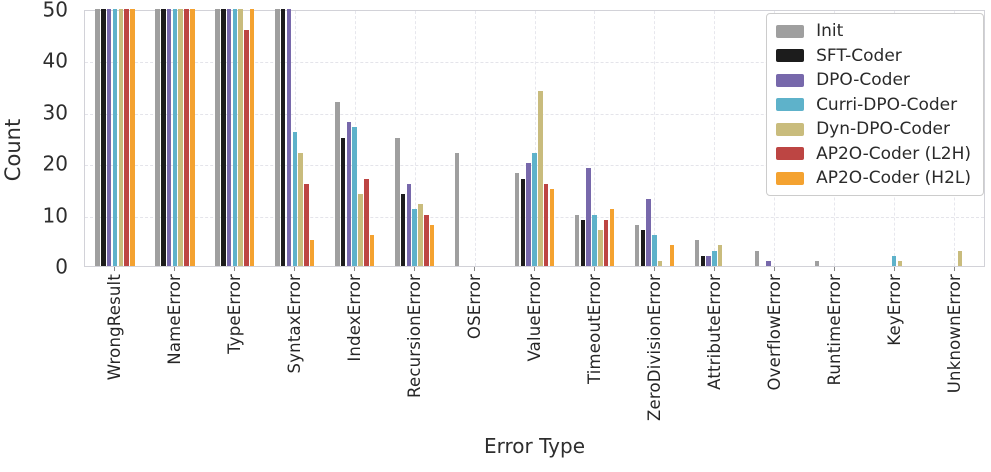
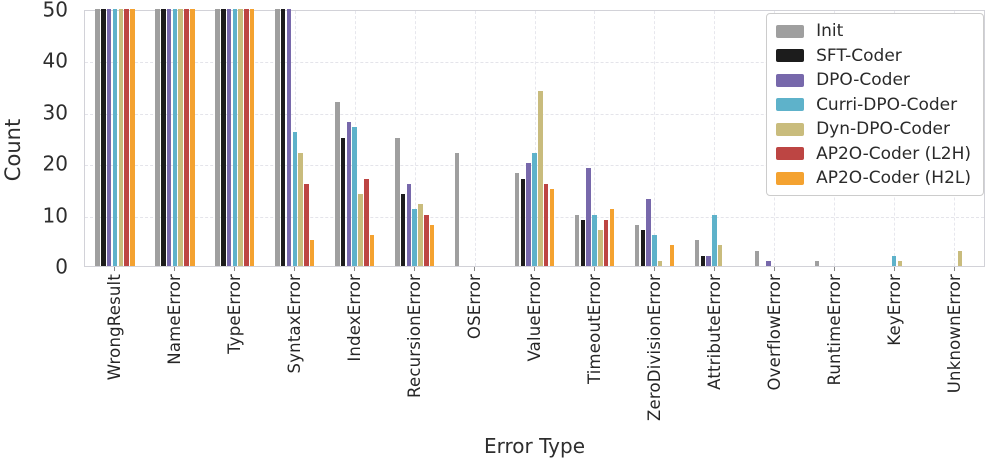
AP2O-Coder (L2H)/TypeError: 46 -> 50
Curri-DPO-Coder/AttributeError: 3 -> 10
